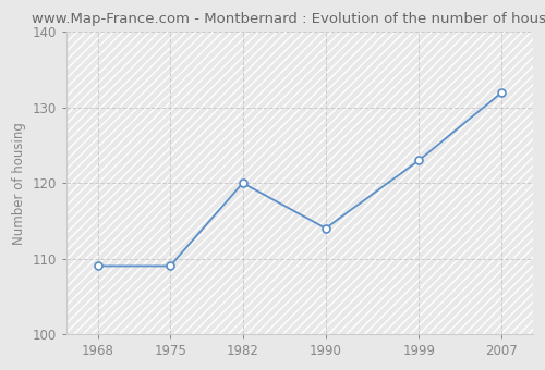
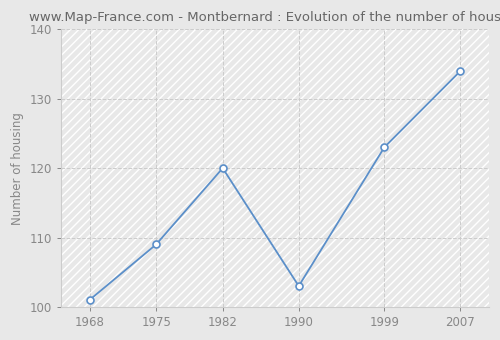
1968: 109 -> 101
1990: 114 -> 103
2007: 132 -> 134
